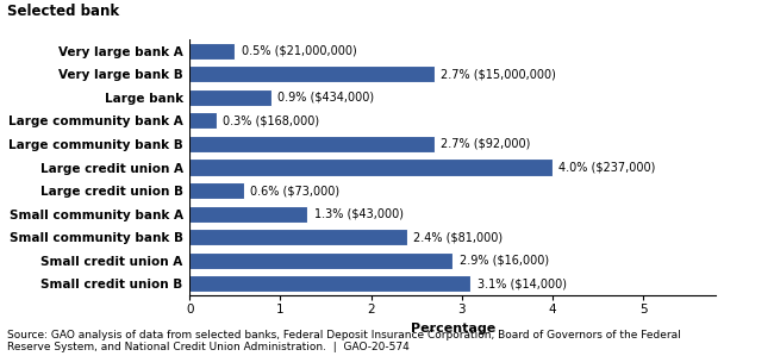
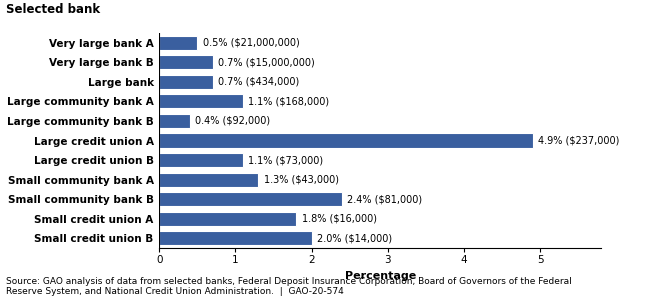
Very large bank B: 2.7% -> 0.7%
Large bank: 0.9% -> 0.7%
Large community bank A: 0.3% -> 1.1%
Large community bank B: 2.7% -> 0.4%
Large credit union A: 4.0% -> 4.9%
Large credit union B: 0.6% -> 1.1%
Small credit union A: 2.9% -> 1.8%
Small credit union B: 3.1% -> 2.0%
